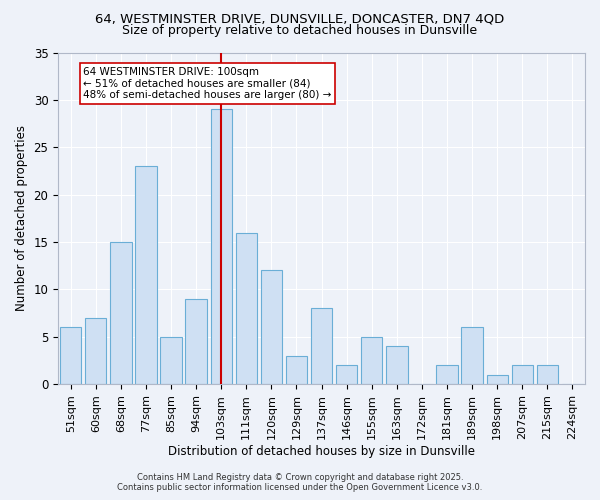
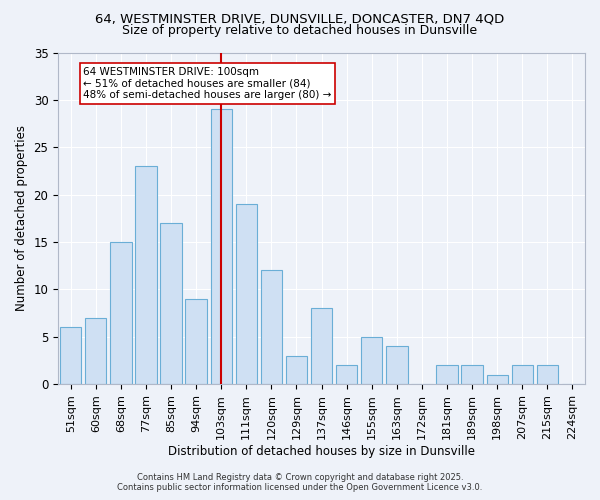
85sqm: 5 -> 17
111sqm: 16 -> 19
189sqm: 6 -> 2
